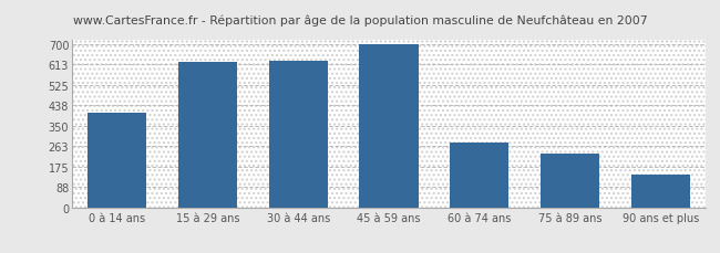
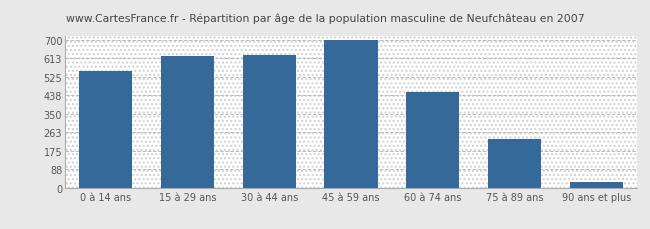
0 à 14 ans: 405 -> 555
60 à 74 ans: 280 -> 452
90 ans et plus: 140 -> 28
